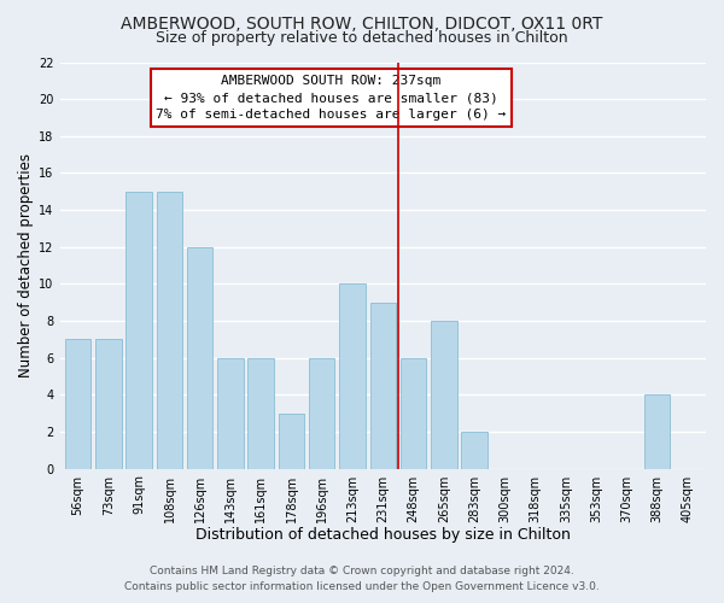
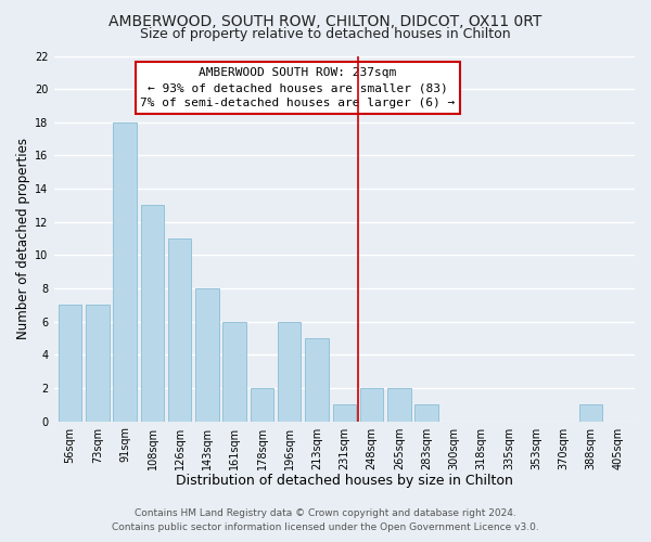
91sqm: 15 -> 18
108sqm: 15 -> 13
126sqm: 12 -> 11
143sqm: 6 -> 8
178sqm: 3 -> 2
213sqm: 10 -> 5
231sqm: 9 -> 1
248sqm: 6 -> 2
265sqm: 8 -> 2
283sqm: 2 -> 1
388sqm: 4 -> 1
